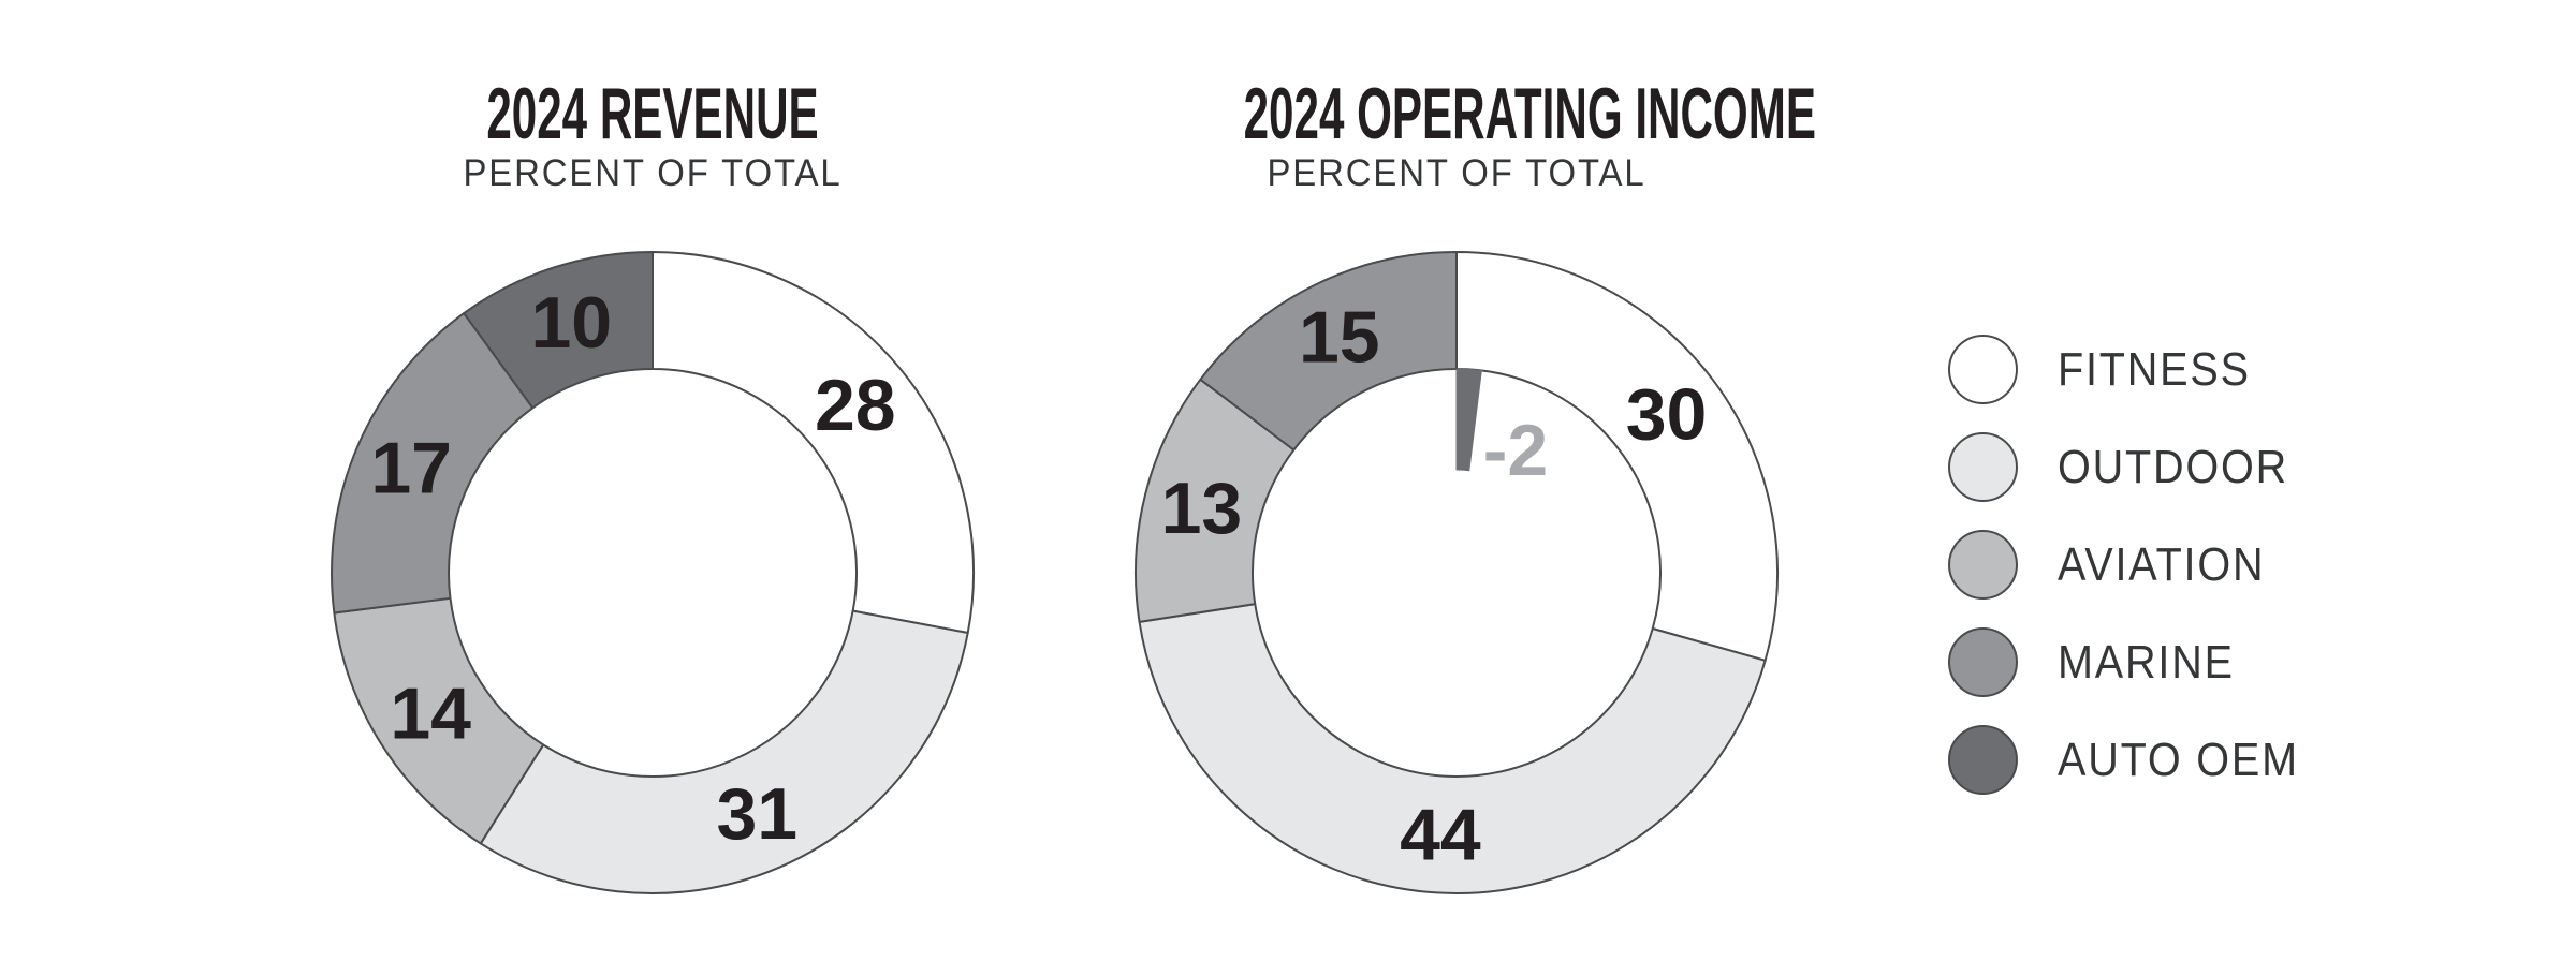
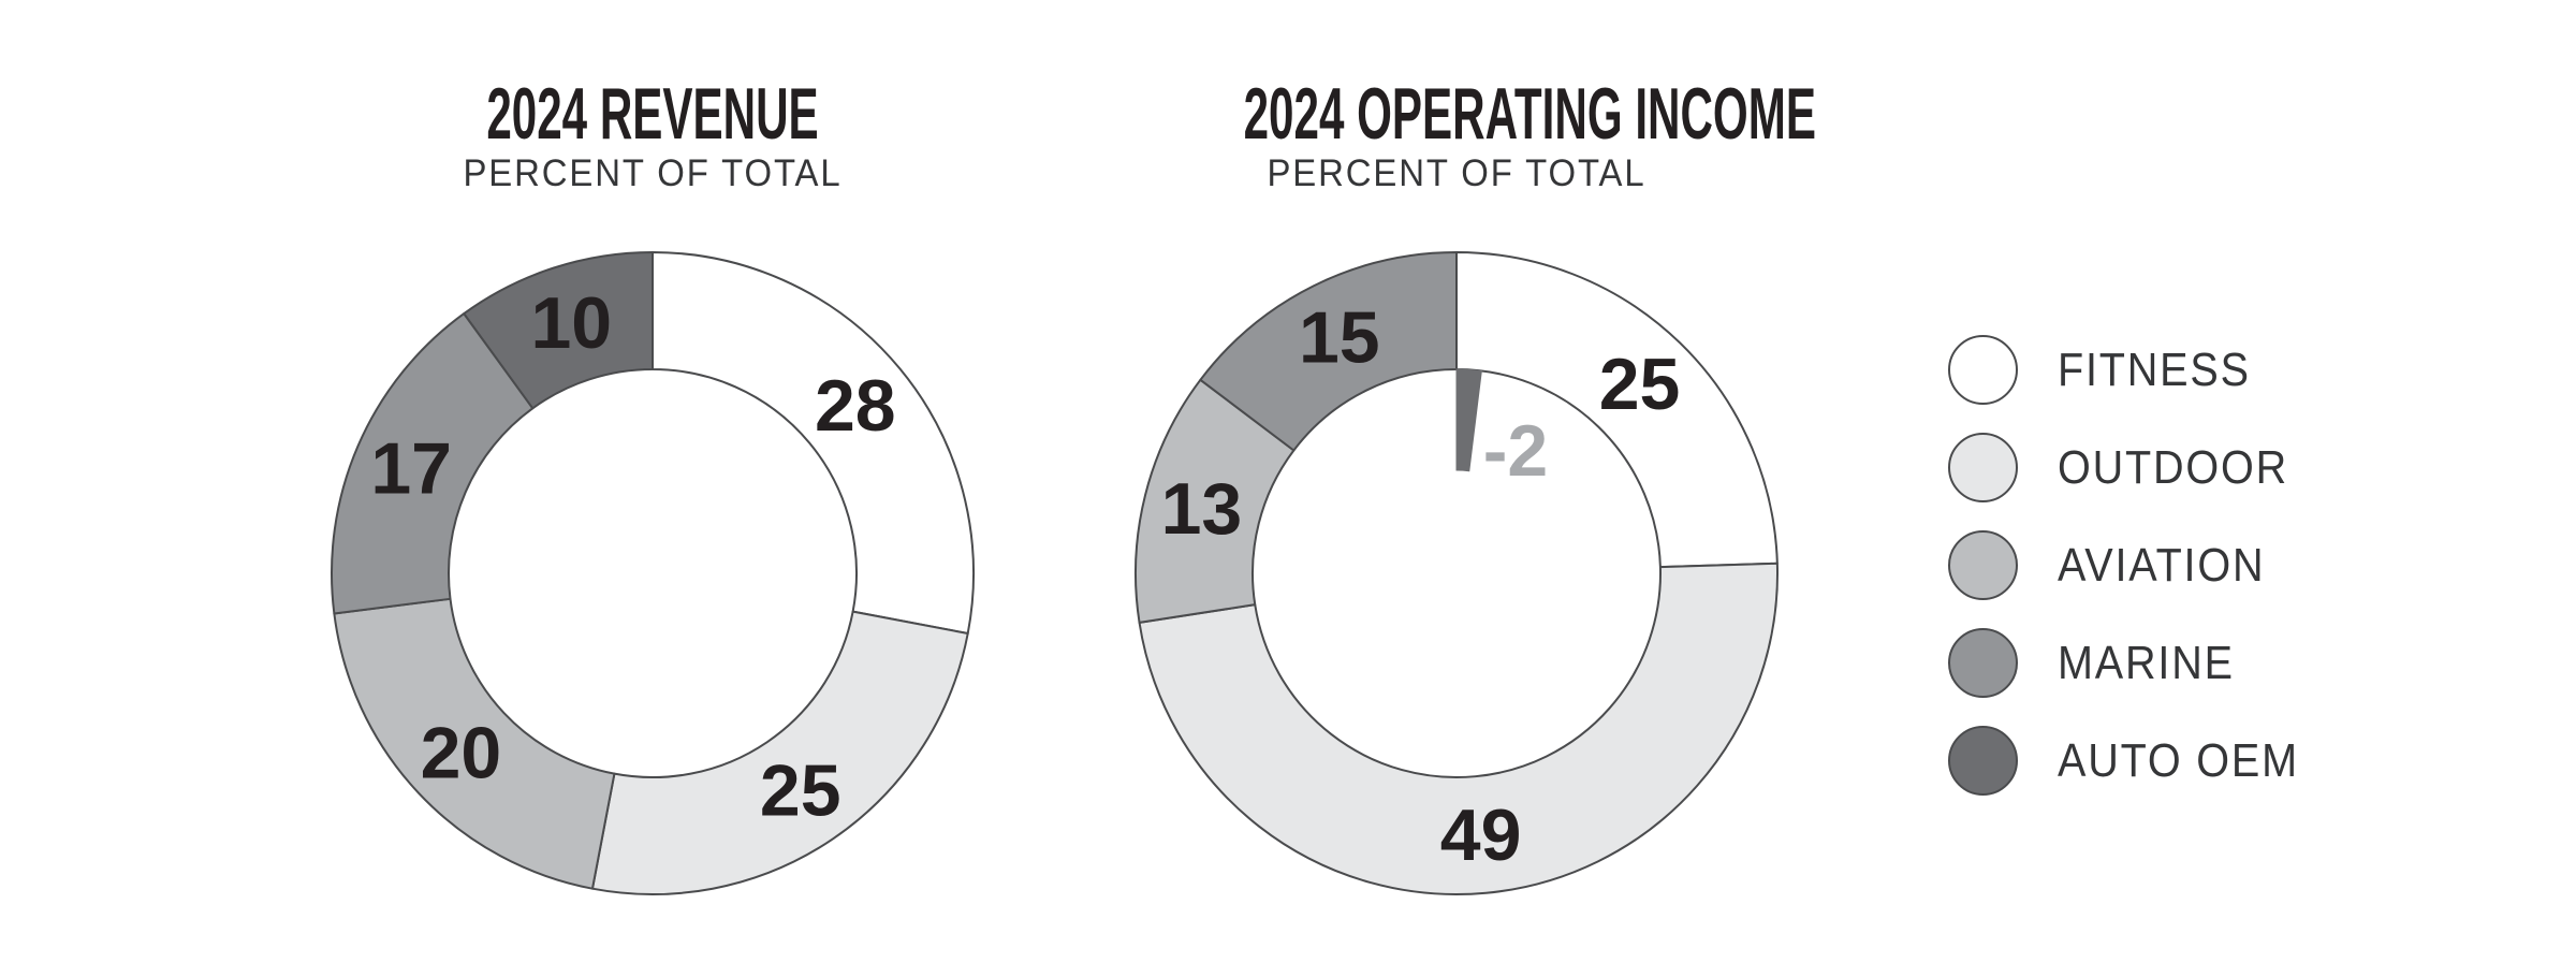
2024 REVENUE/OUTDOOR: 31 -> 25
2024 REVENUE/AVIATION: 14 -> 20
2024 OPERATING INCOME/FITNESS: 30 -> 25
2024 OPERATING INCOME/OUTDOOR: 44 -> 49
